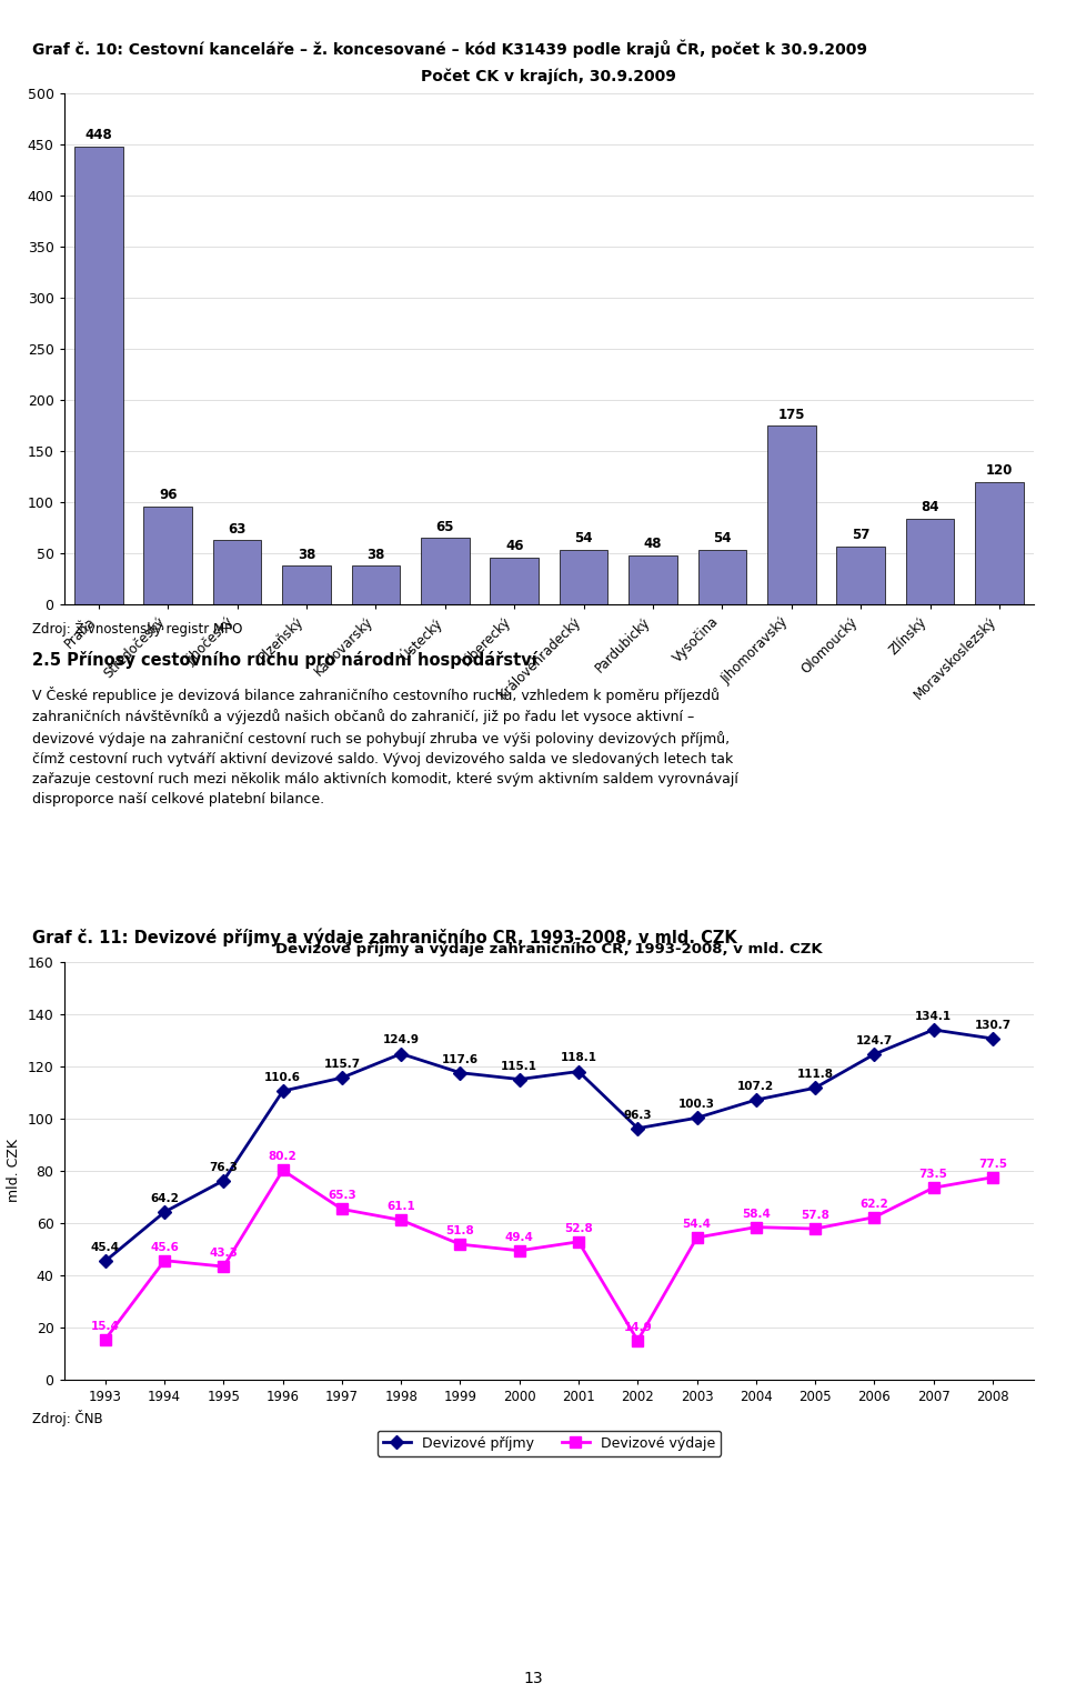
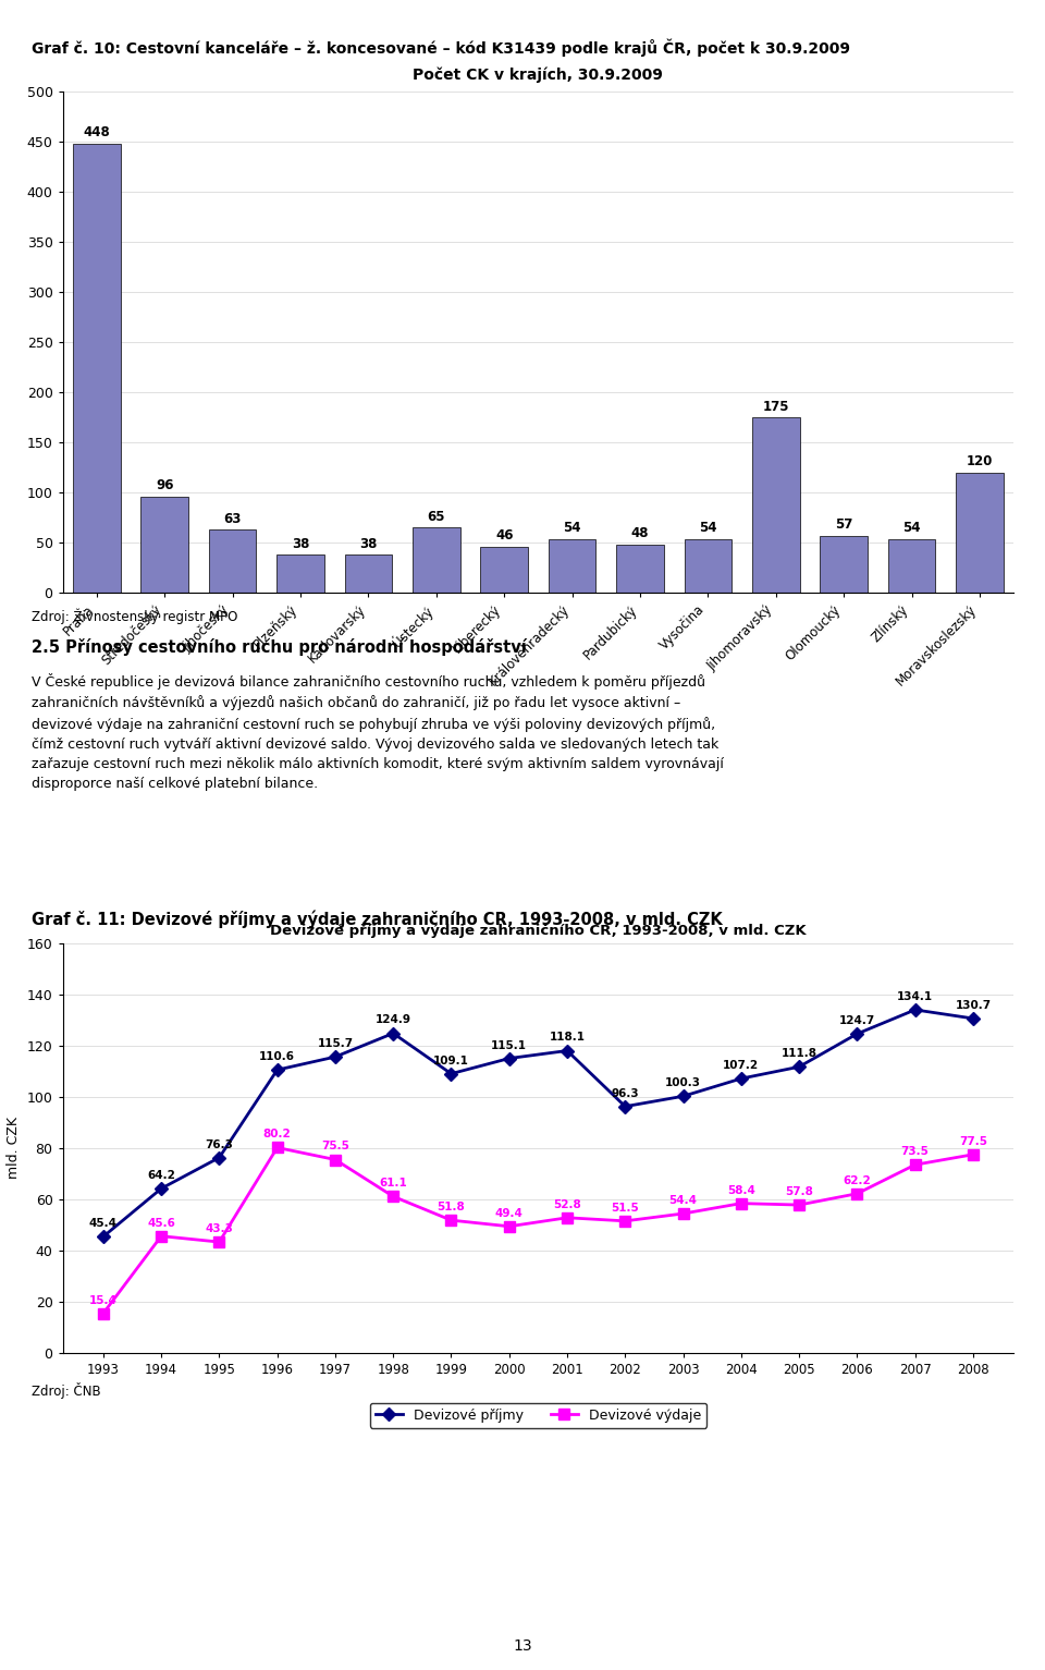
Počet CK v krajích, 30.9.2009/Zlínský: 84 -> 54
Devizové výdaje/1997: 65.3 -> 75.5
Devizové příjmy/1999: 117.6 -> 109.1
Devizové výdaje/2002: 14.9 -> 51.5
